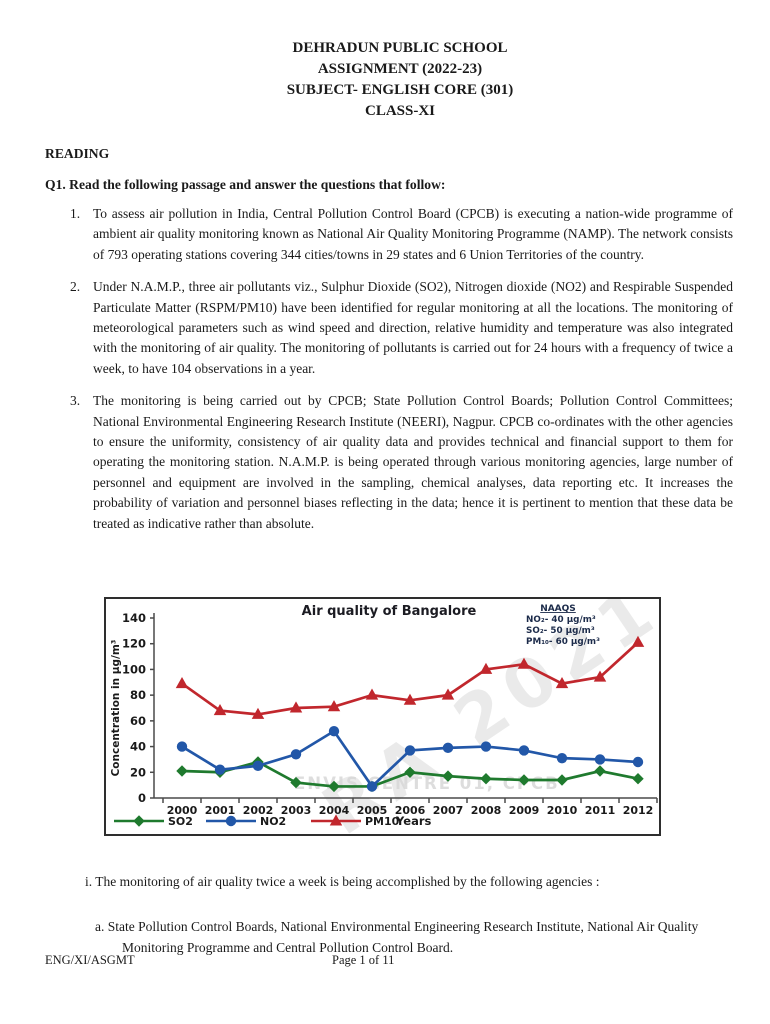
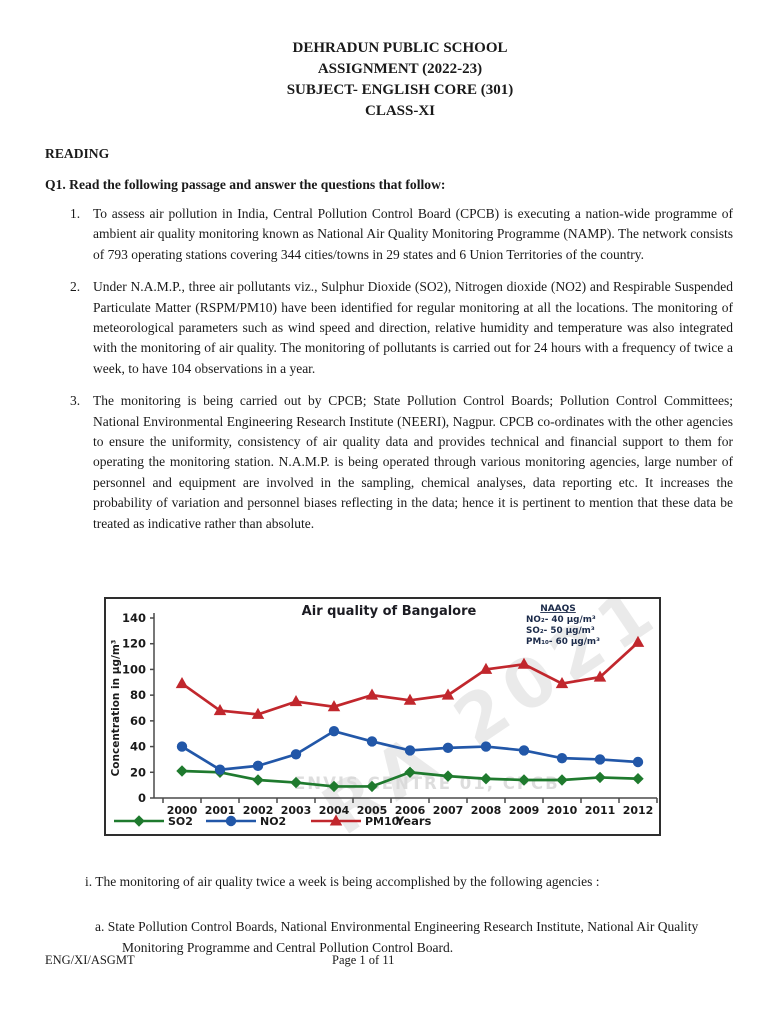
SO2/2002: 28 -> 14
PM10/2003: 70 -> 75
NO2/2005: 9 -> 44
SO2/2011: 21 -> 16
